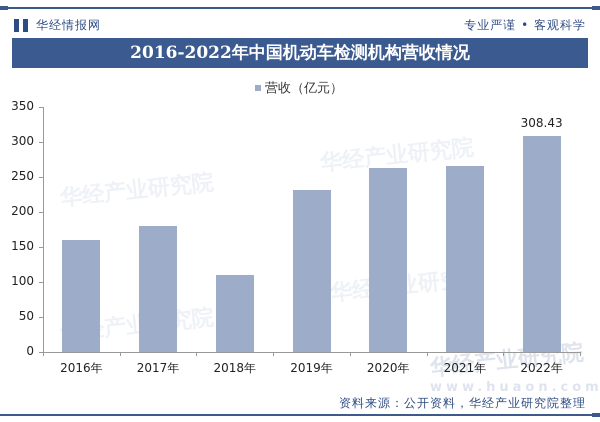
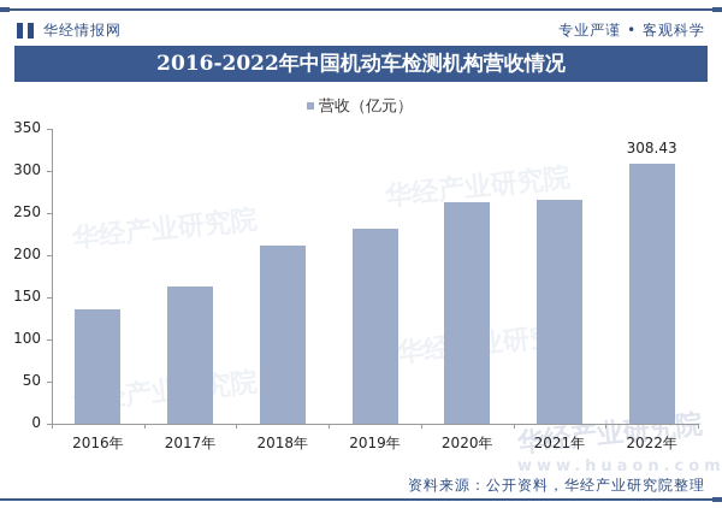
2016年: 160 -> 140
2017年: 180 -> 160
2018年: 110 -> 210
